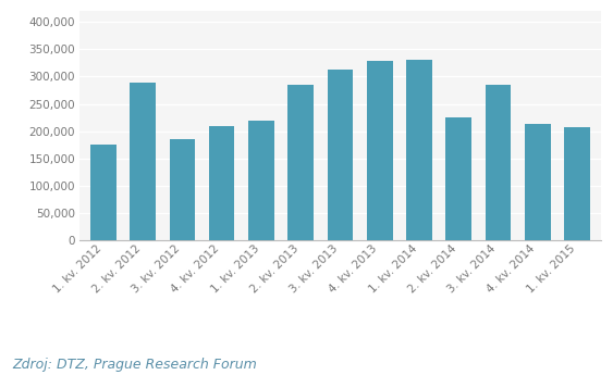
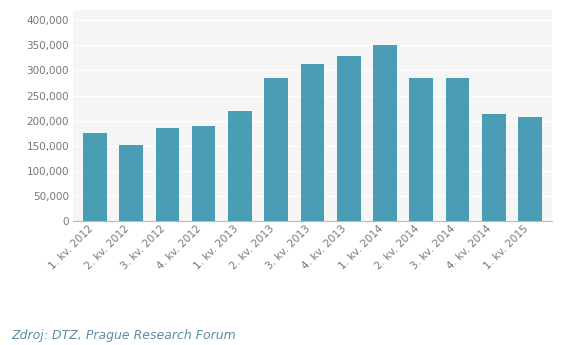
2. kv. 2012: 288,000 -> 152,000
4. kv. 2012: 210,000 -> 190,000
1. kv. 2014: 330,000 -> 350,000
2. kv. 2014: 226,000 -> 285,000
